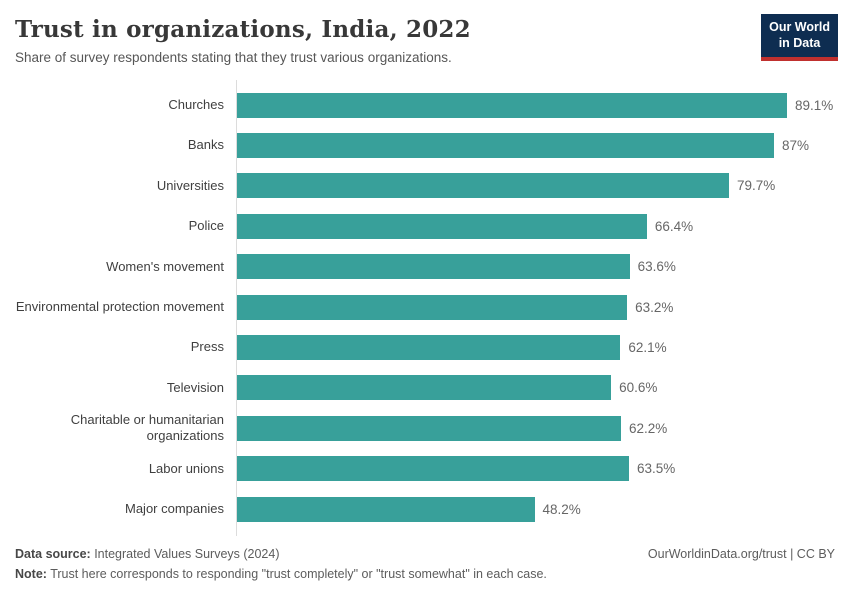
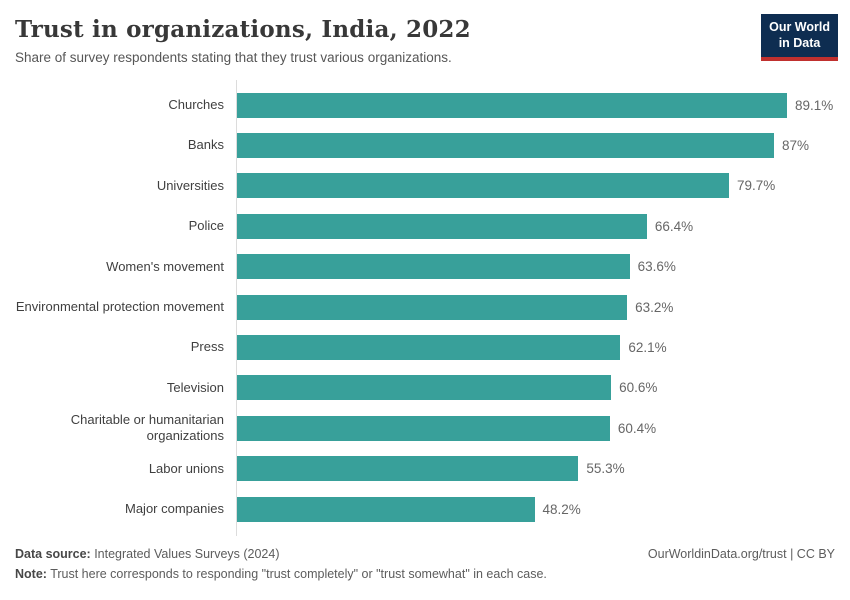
Charitable or humanitarian organizations: 62.2% -> 60.4%
Labor unions: 63.5% -> 55.3%
